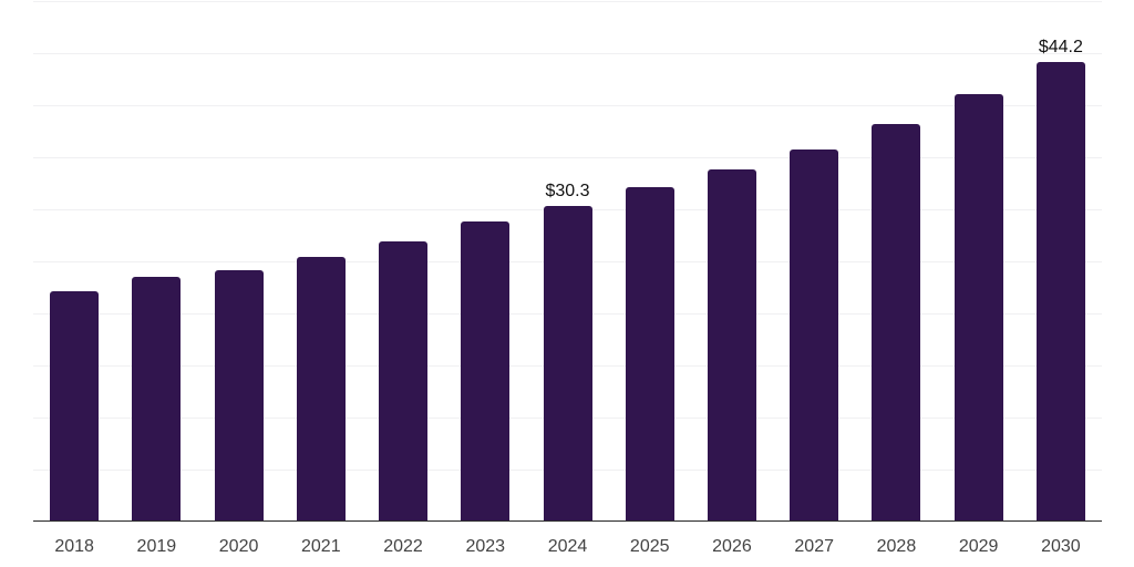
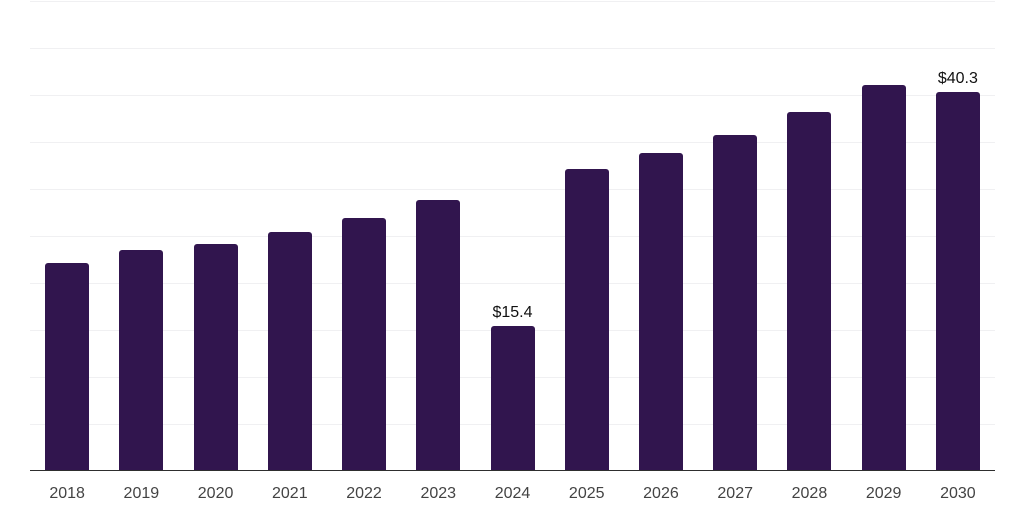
2024: $30.3 -> $15.4
2030: $44.2 -> $40.3
